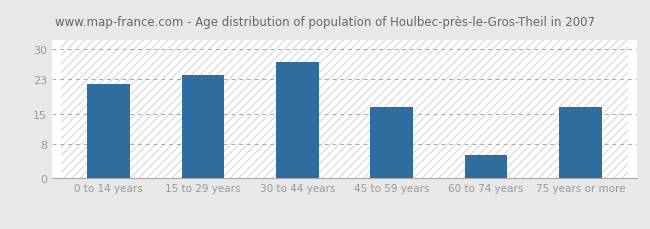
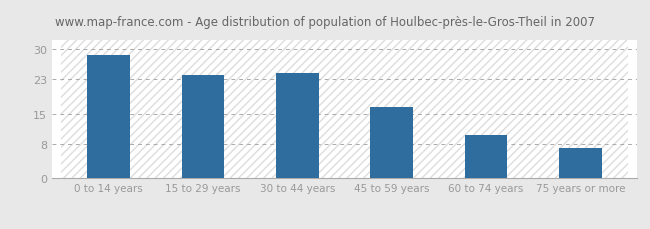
0 to 14 years: 22.0 -> 28.5
30 to 44 years: 27.0 -> 24.5
60 to 74 years: 5.5 -> 10.0
75 years or more: 16.5 -> 7.0
